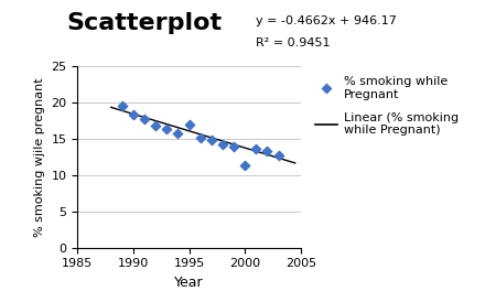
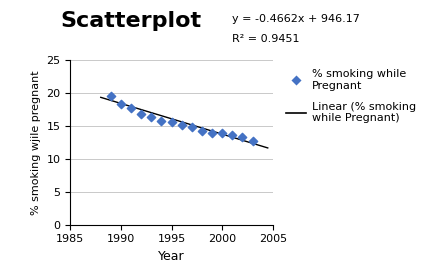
1995: 17.0 -> 15.6
2000: 11.4 -> 13.9
